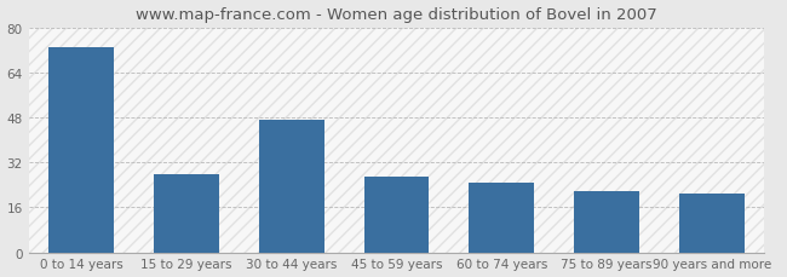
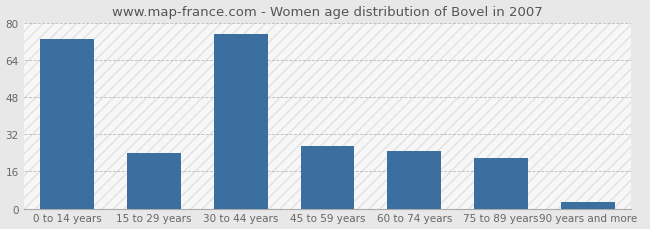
15 to 29 years: 28 -> 24
30 to 44 years: 47 -> 75
90 years and more: 21 -> 3
